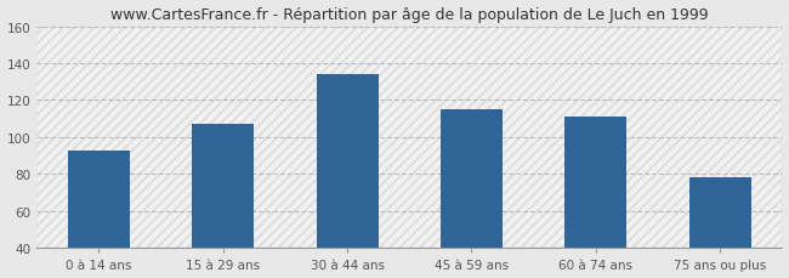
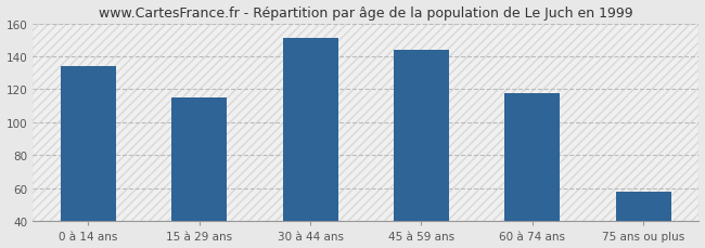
0 à 14 ans: 93 -> 134
15 à 29 ans: 107 -> 115
30 à 44 ans: 134 -> 151
45 à 59 ans: 115 -> 144
60 à 74 ans: 111 -> 118
75 ans ou plus: 78 -> 58
